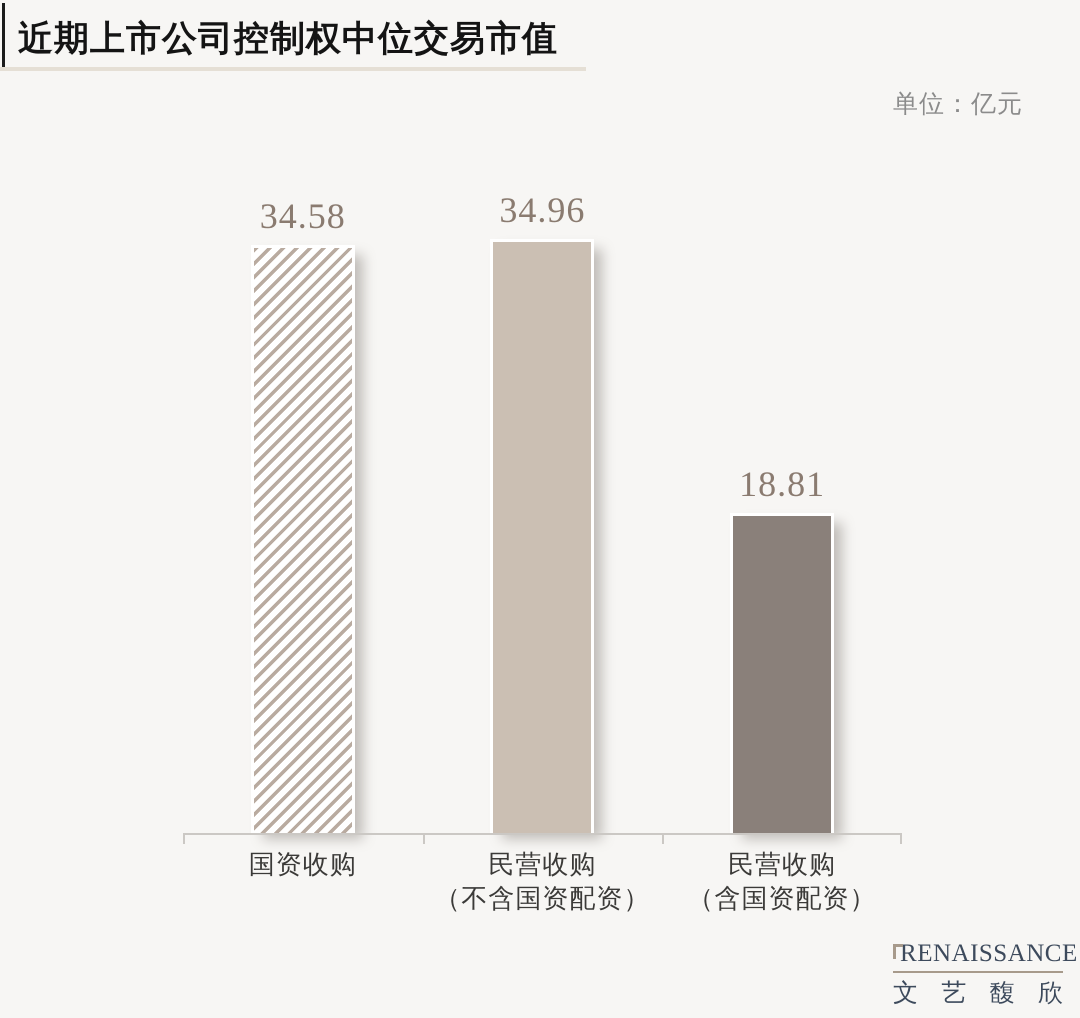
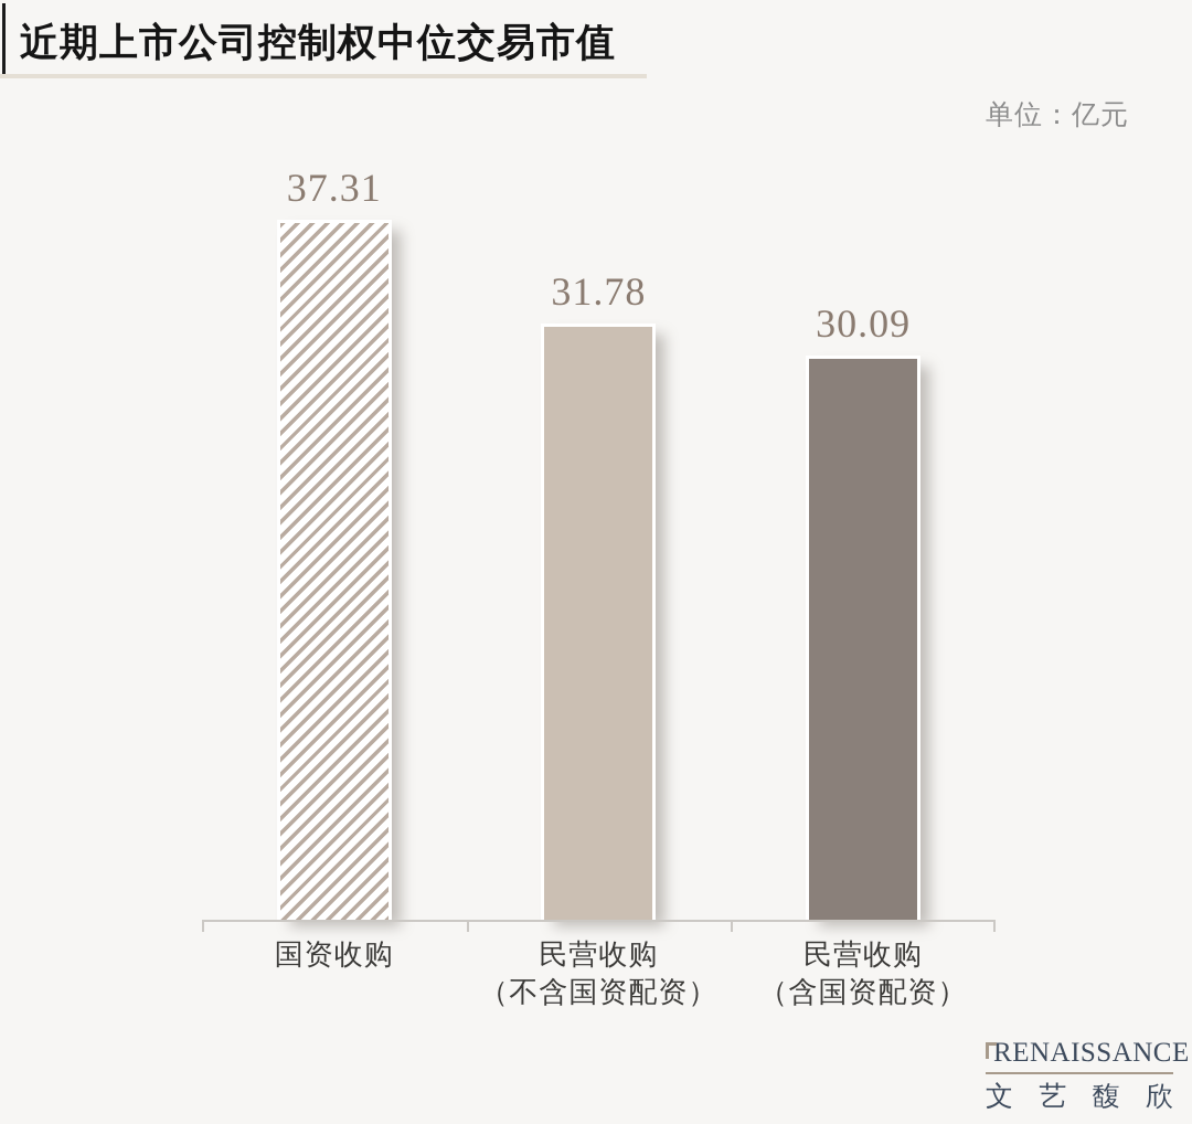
国资收购: 34.58 -> 37.31
民营收购（不含国资配资）: 34.96 -> 31.78
民营收购（含国资配资）: 18.81 -> 30.09
